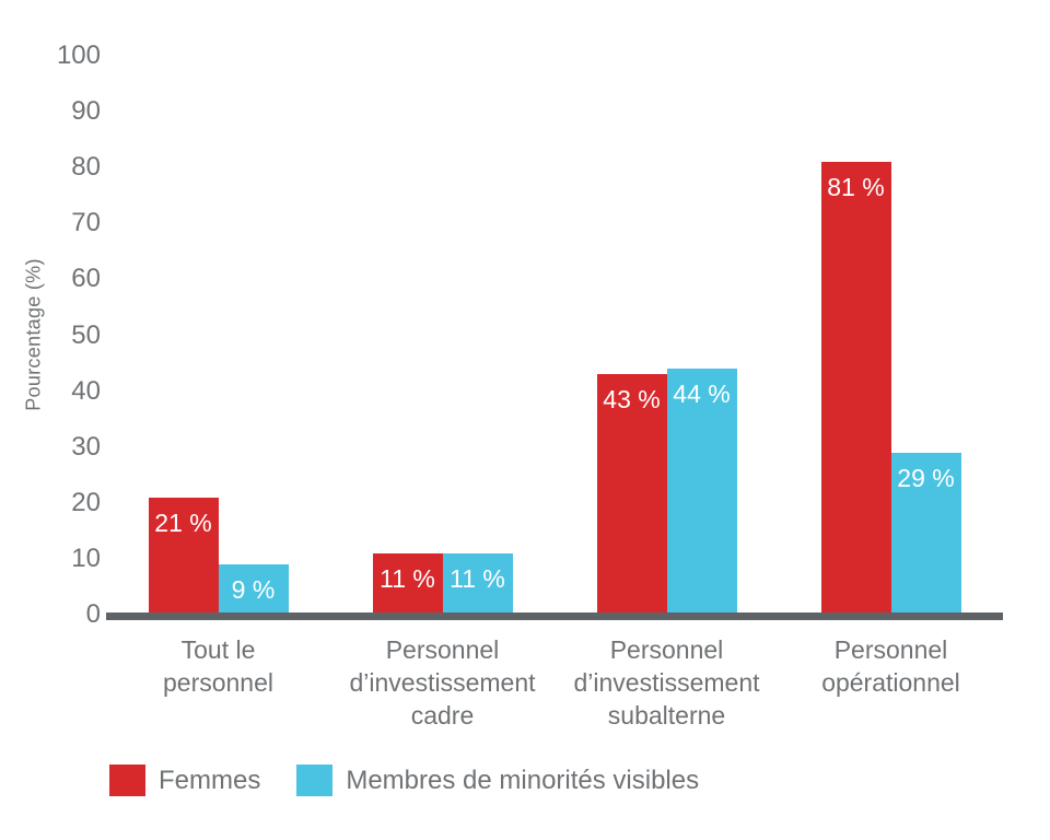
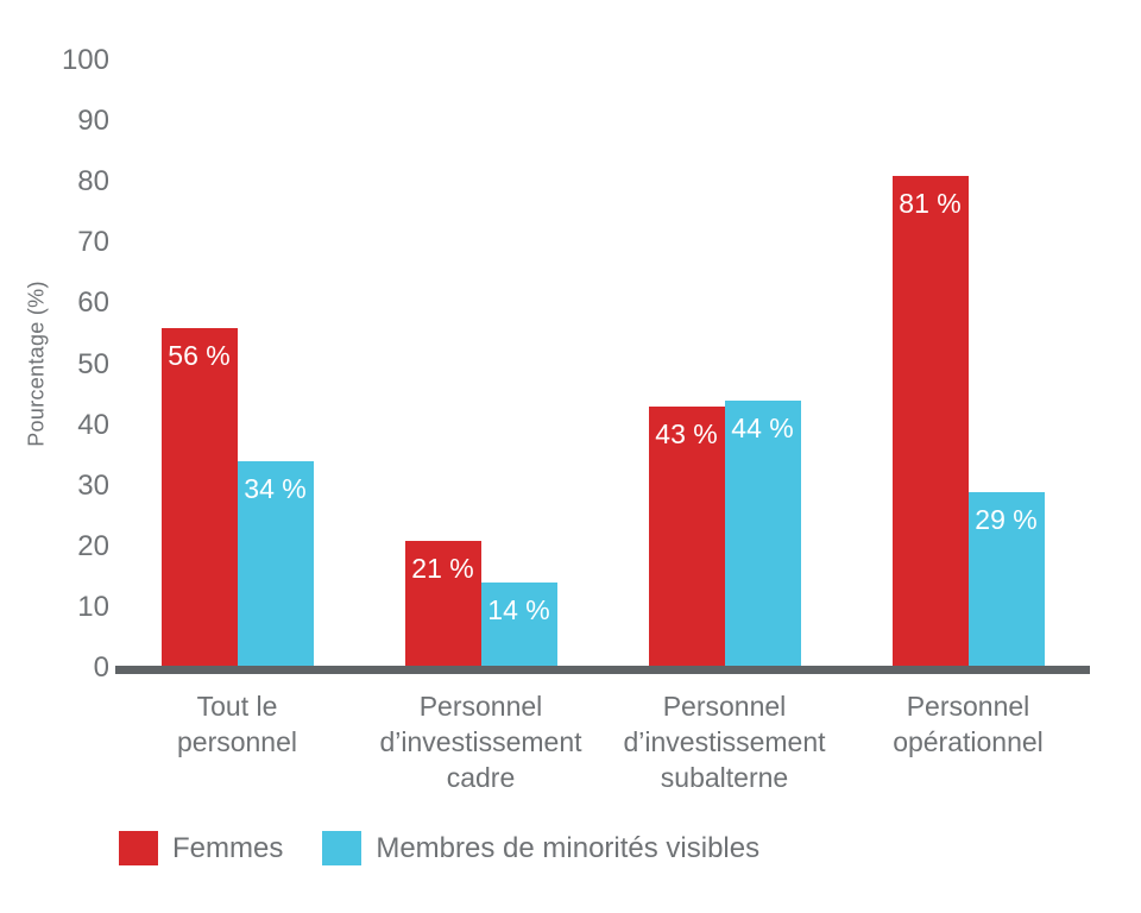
Femmes/Tout le personnel: 21 -> 56
Membres de minorités visibles/Tout le personnel: 9 -> 34
Femmes/Personnel d’investissement cadre: 11 -> 21
Membres de minorités visibles/Personnel d’investissement cadre: 11 -> 14
